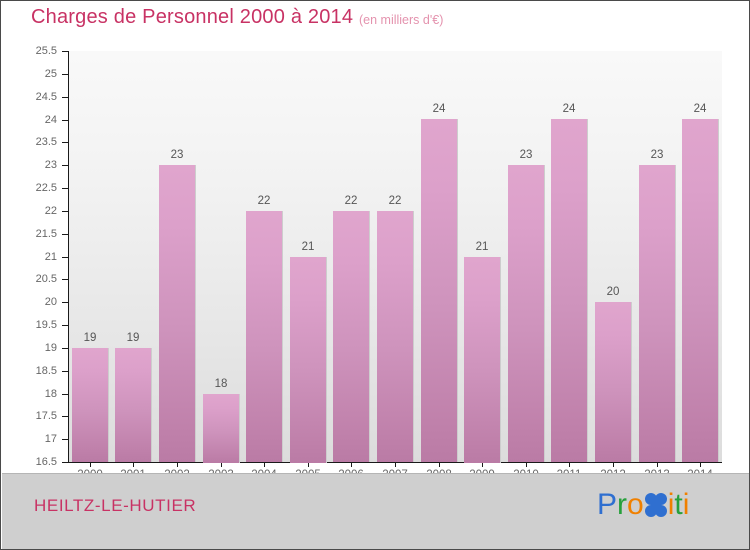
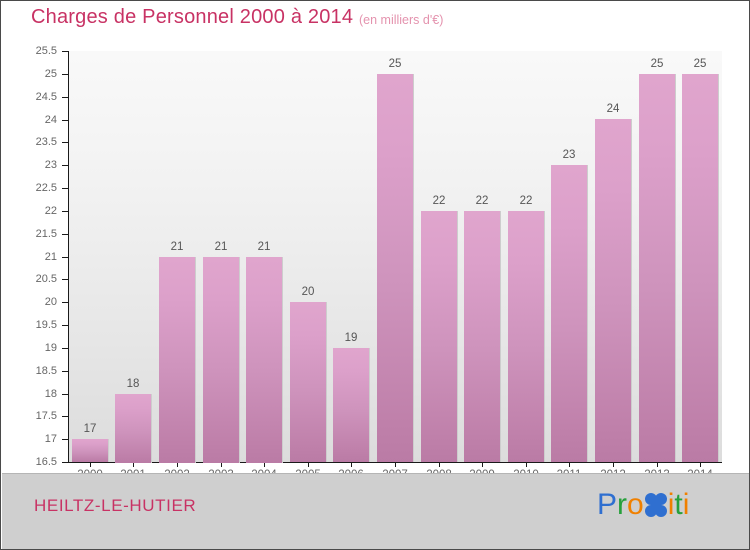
2000: 19 -> 17
2001: 19 -> 18
2002: 23 -> 21
2003: 18 -> 21
2004: 22 -> 21
2005: 21 -> 20
2006: 22 -> 19
2007: 22 -> 25
2008: 24 -> 22
2009: 21 -> 22
2010: 23 -> 22
2011: 24 -> 23
2012: 20 -> 24
2013: 23 -> 25
2014: 24 -> 25
